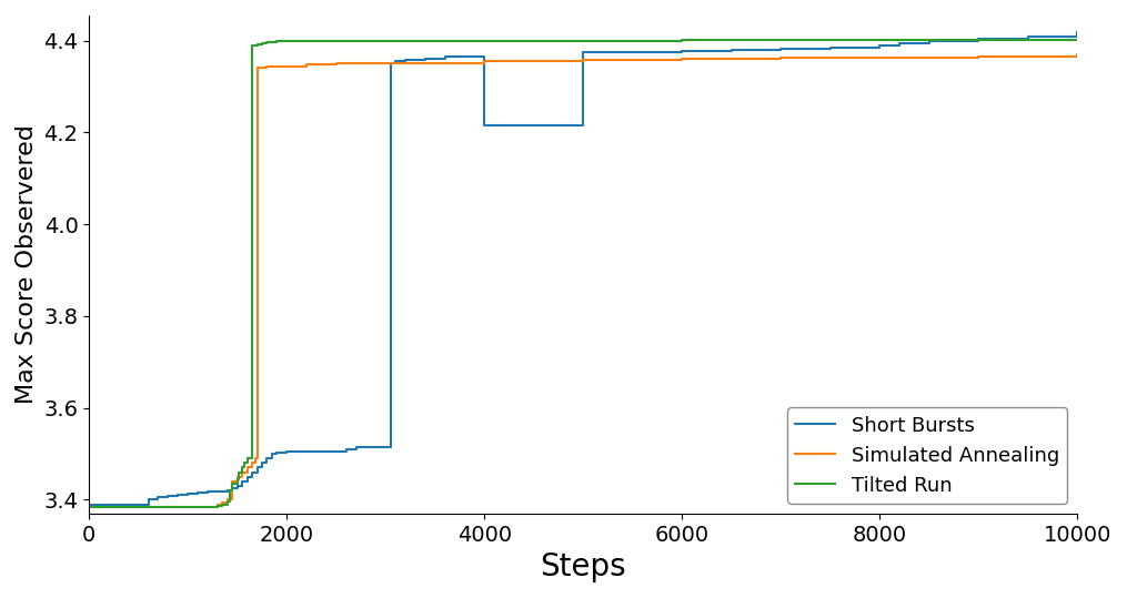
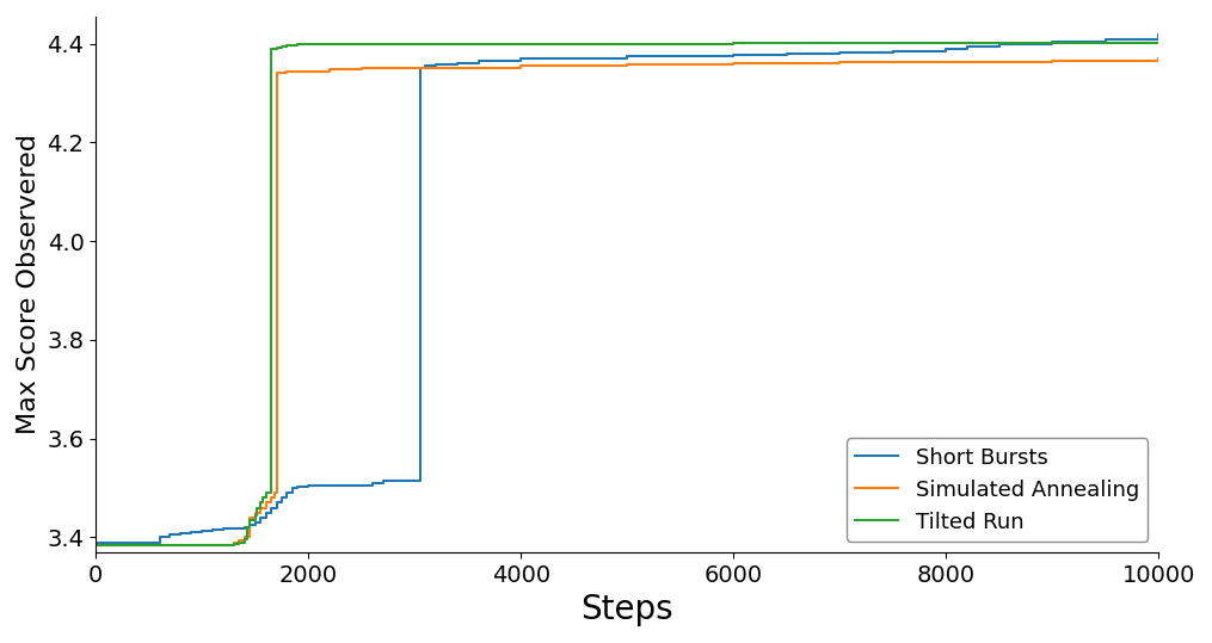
Short Bursts/4000: 4.215 -> 4.370
